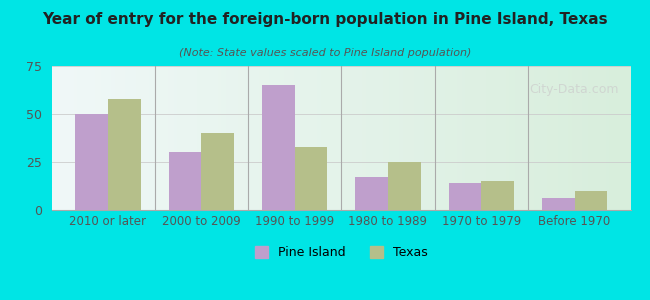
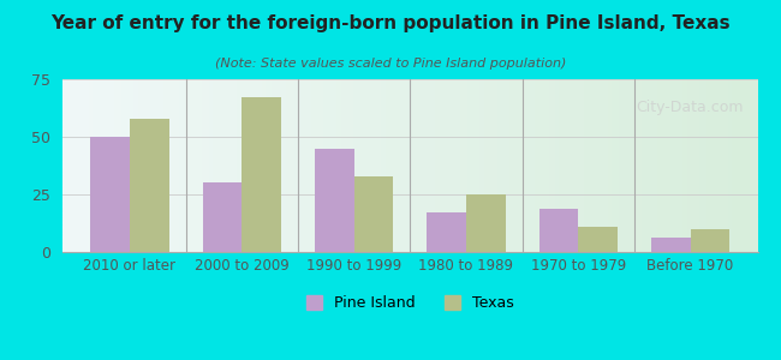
Texas/2000 to 2009: 40 -> 67
Pine Island/1990 to 1999: 65 -> 45
Pine Island/1970 to 1979: 14 -> 19
Texas/1970 to 1979: 15 -> 11
